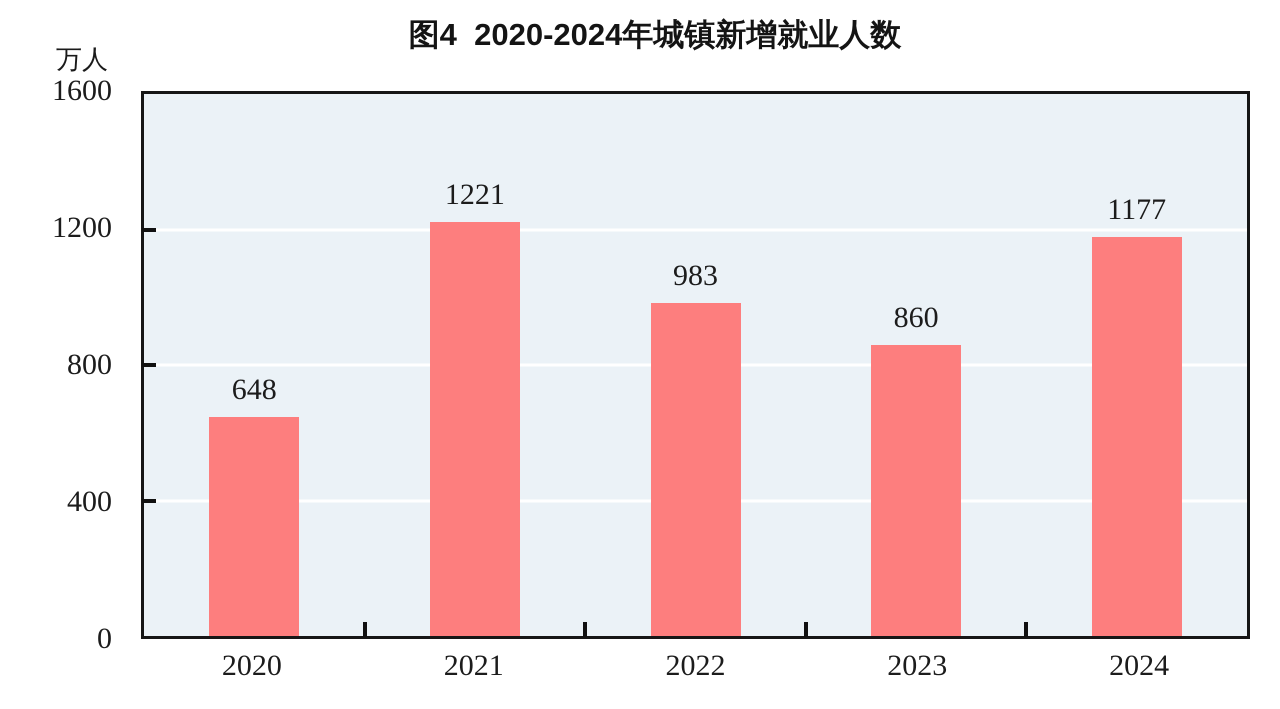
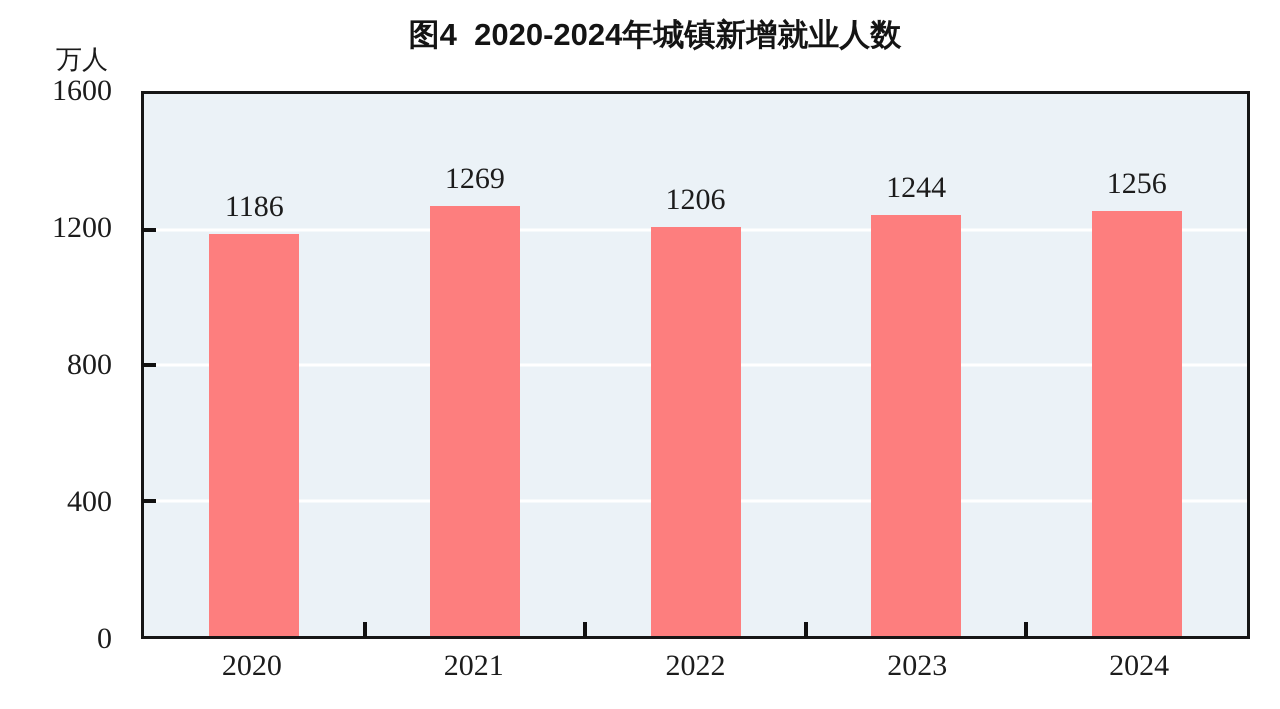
2020: 648 -> 1186
2021: 1221 -> 1269
2022: 983 -> 1206
2023: 860 -> 1244
2024: 1177 -> 1256
